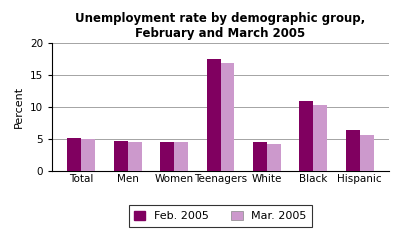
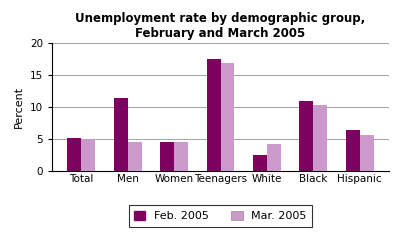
Feb. 2005/Men: 4.8 -> 11.4
Feb. 2005/White: 4.5 -> 2.6
